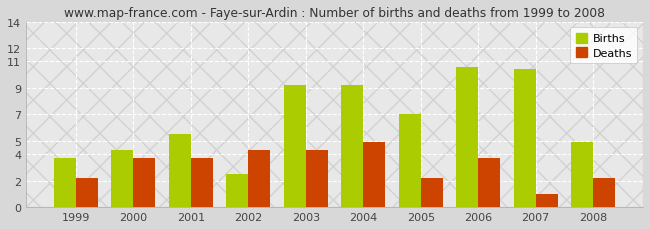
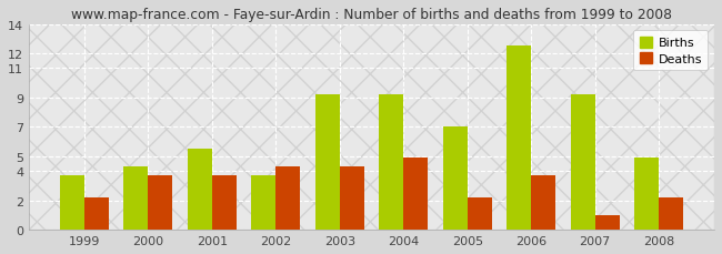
Births/2002: 2.5 -> 3.7
Births/2006: 10.6 -> 12.5
Births/2007: 10.4 -> 9.2
